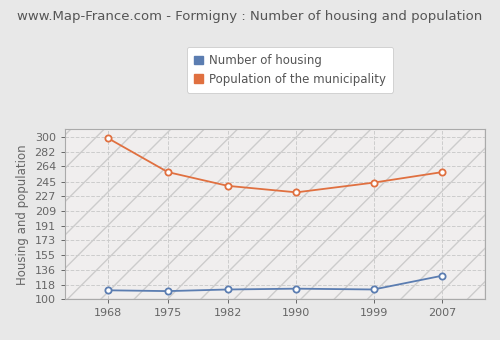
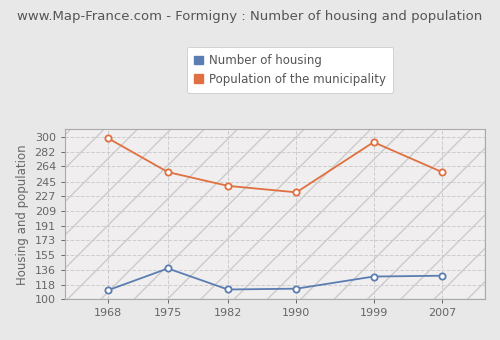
Number of housing/1975: 110 -> 138
Number of housing/1999: 112 -> 128
Population of the municipality/1999: 244 -> 294
